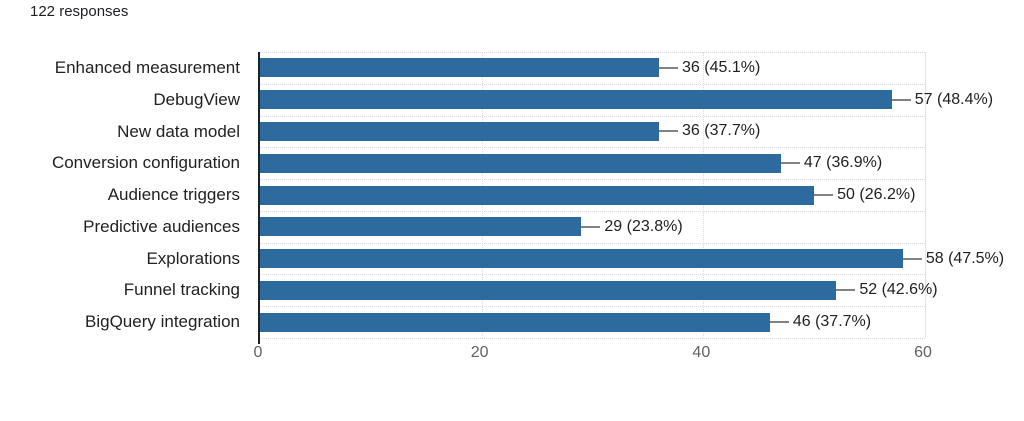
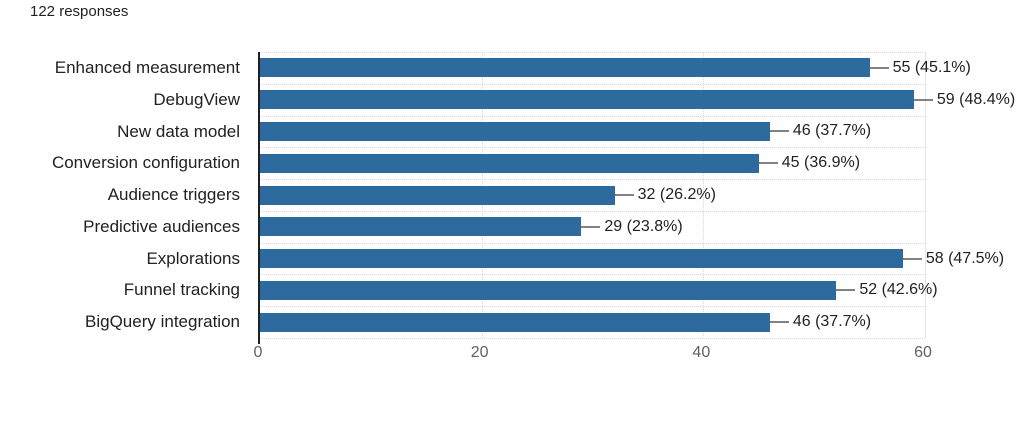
Enhanced measurement: 36 -> 55
DebugView: 57 -> 59
New data model: 36 -> 46
Conversion configuration: 47 -> 45
Audience triggers: 50 -> 32
